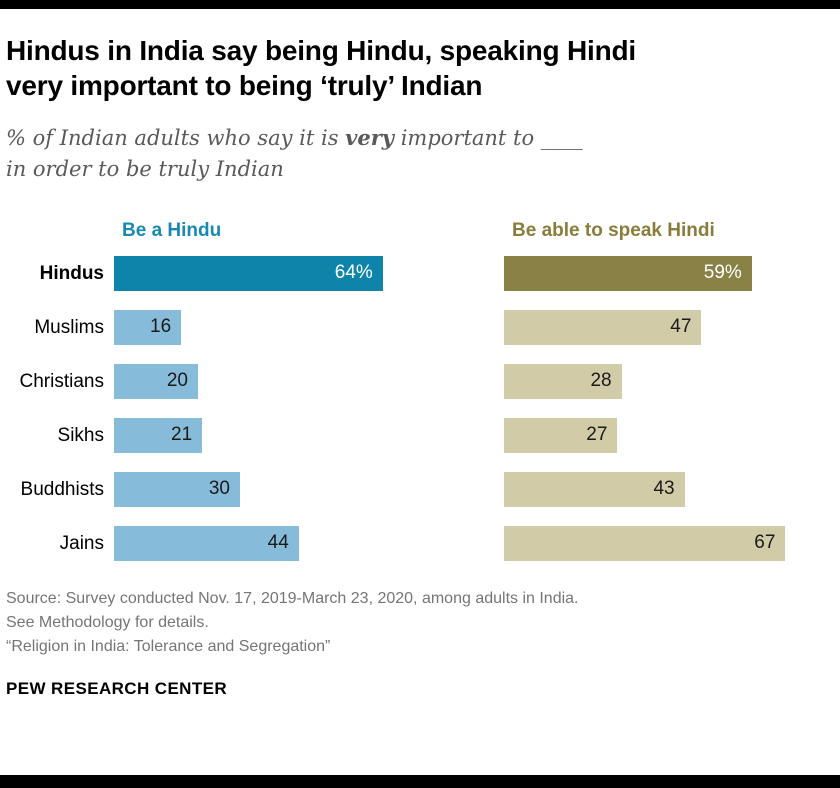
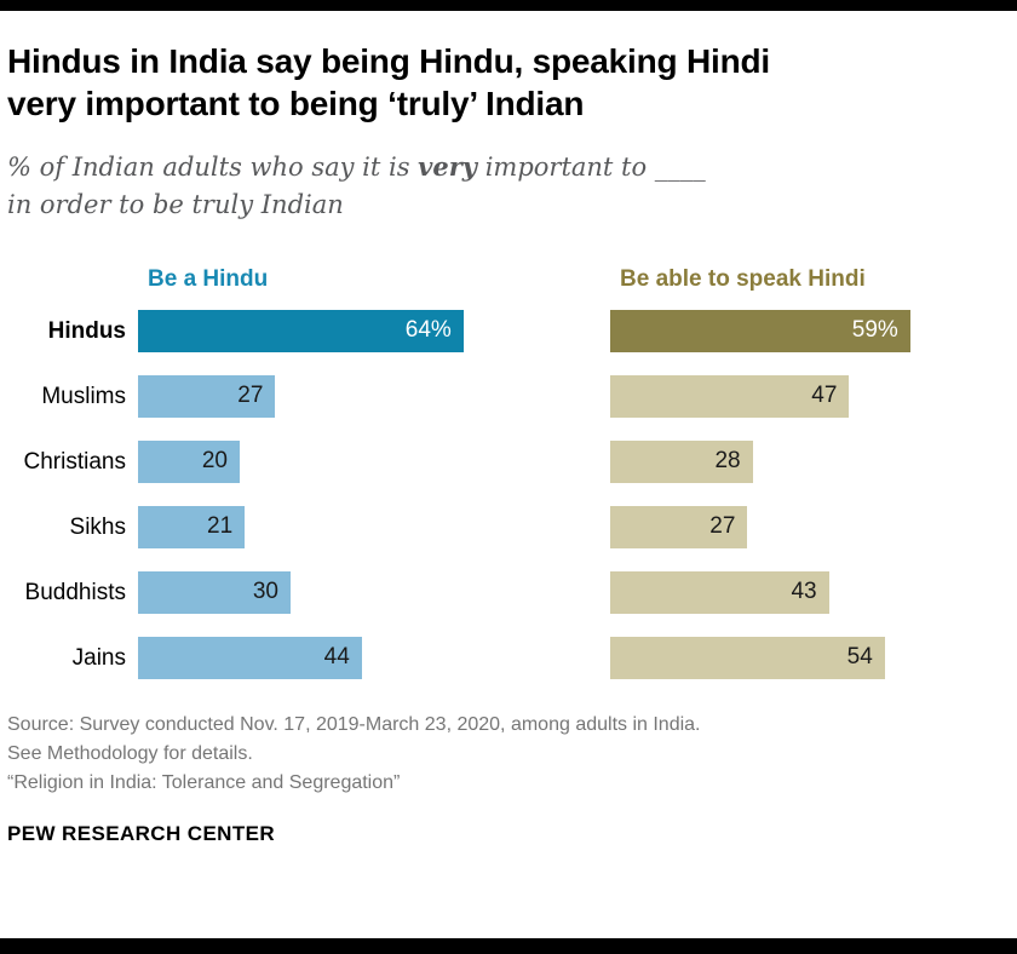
Be a Hindu/Muslims: 16 -> 27
Be able to speak Hindi/Jains: 67 -> 54
